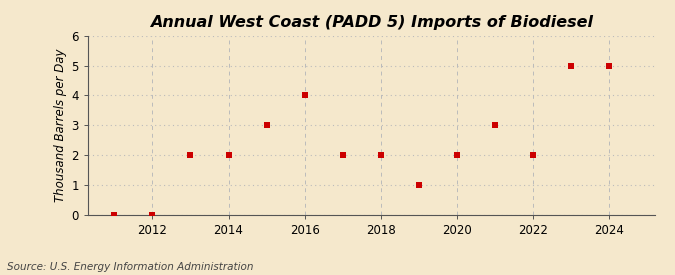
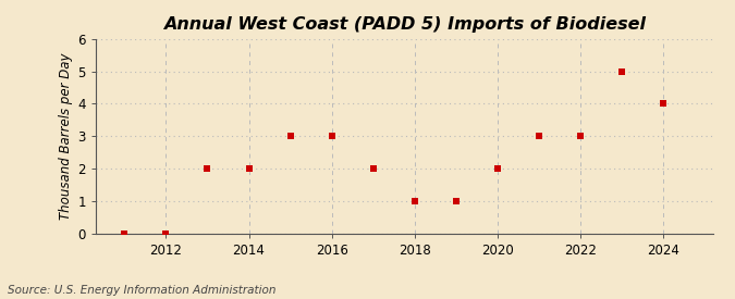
2016: 4 -> 3
2018: 2 -> 1
2022: 2 -> 3
2024: 5 -> 4
